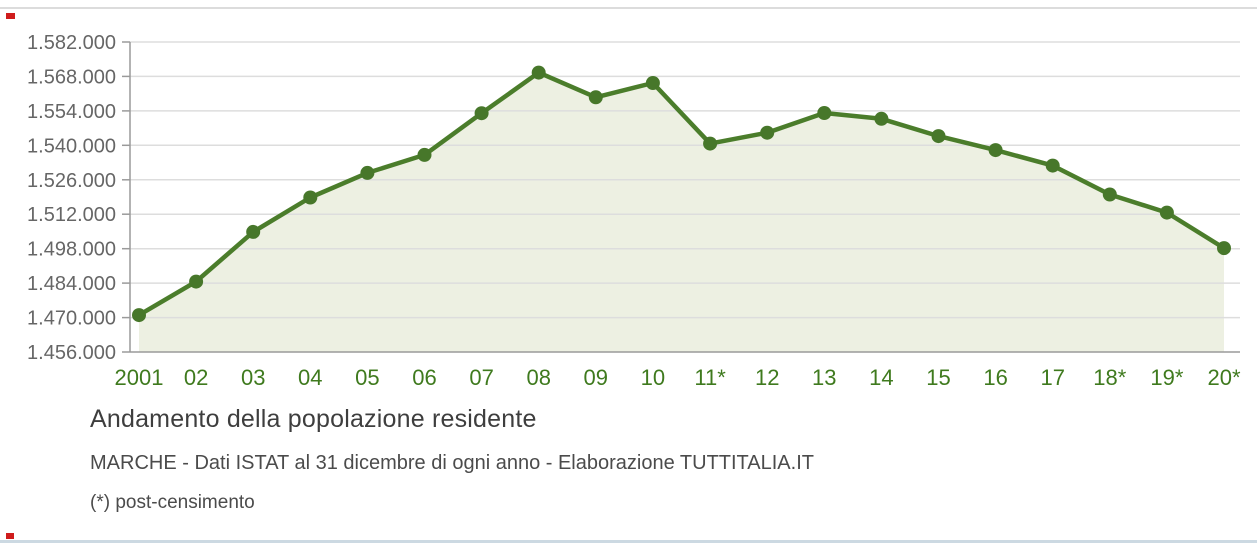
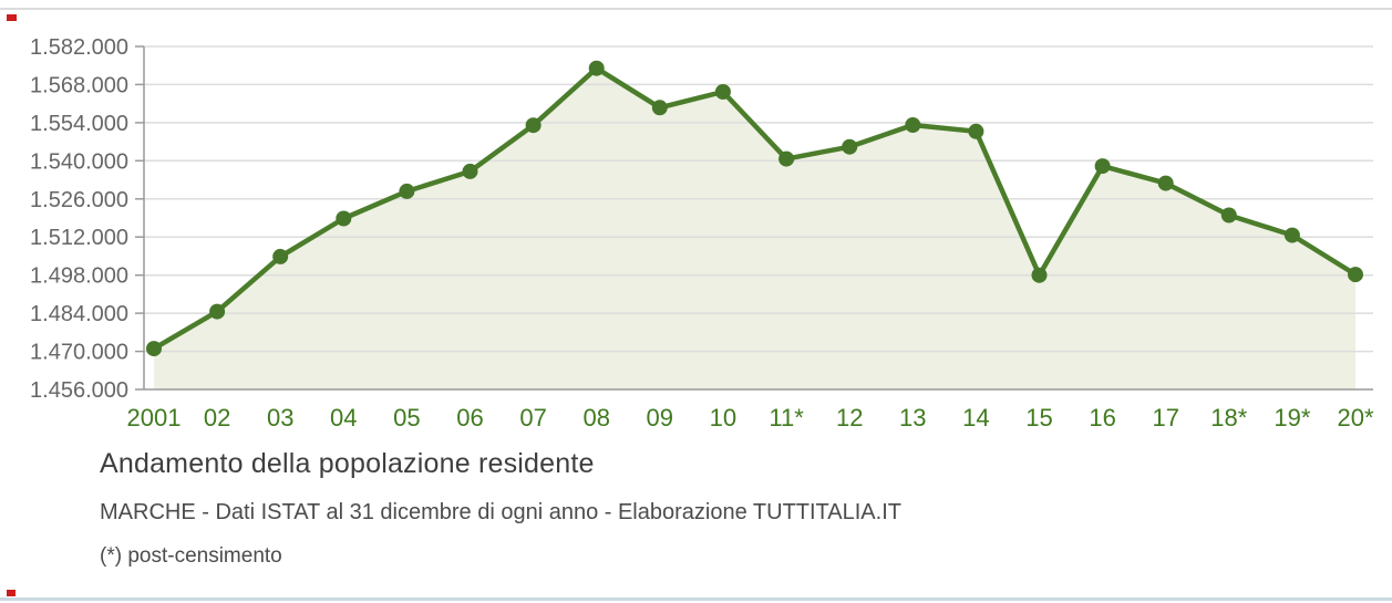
08: 1570000 -> 1574000
15: 1544000 -> 1498000
